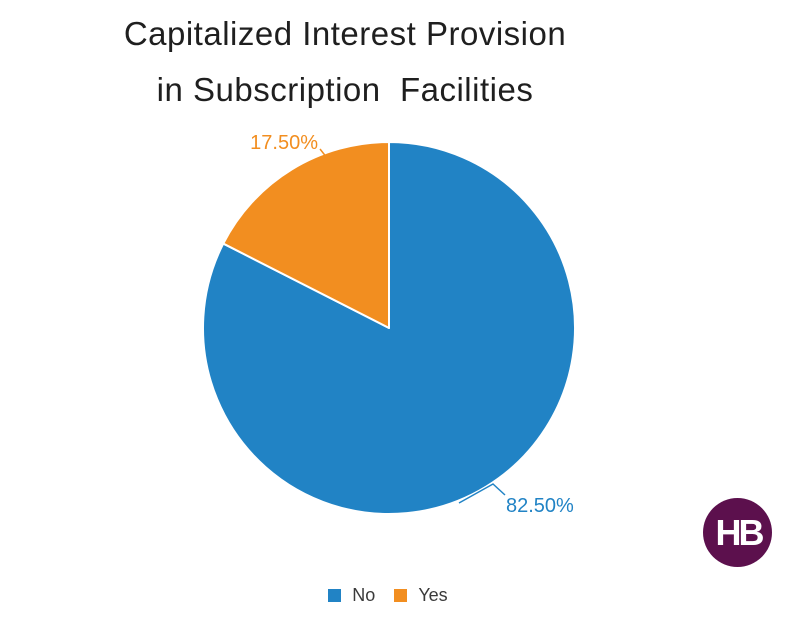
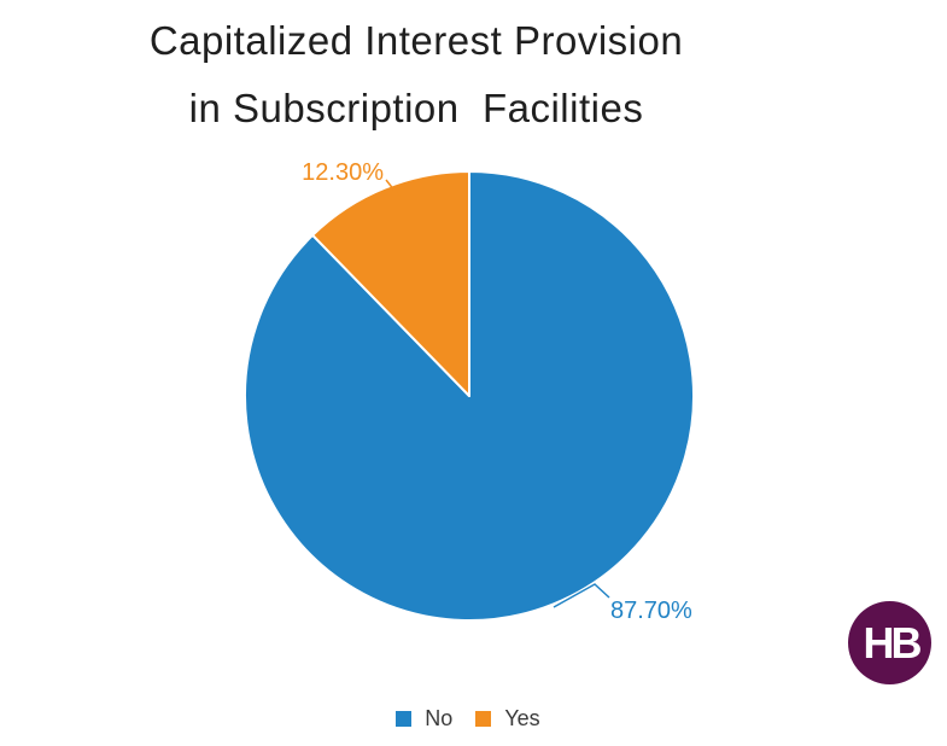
No: 82.50% -> 87.70%
Yes: 17.50% -> 12.30%
